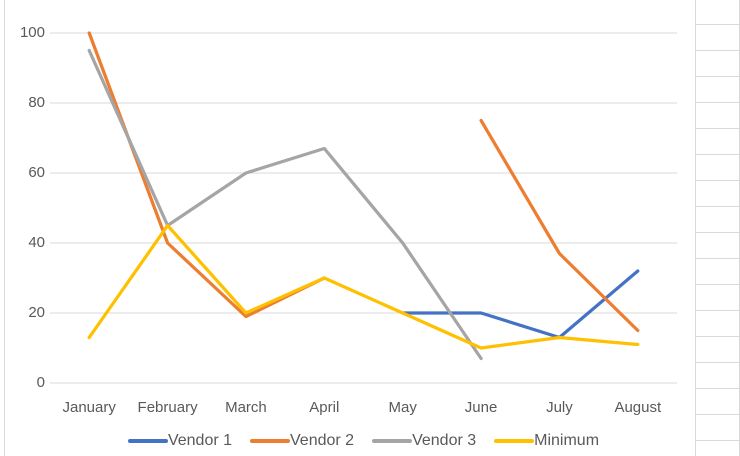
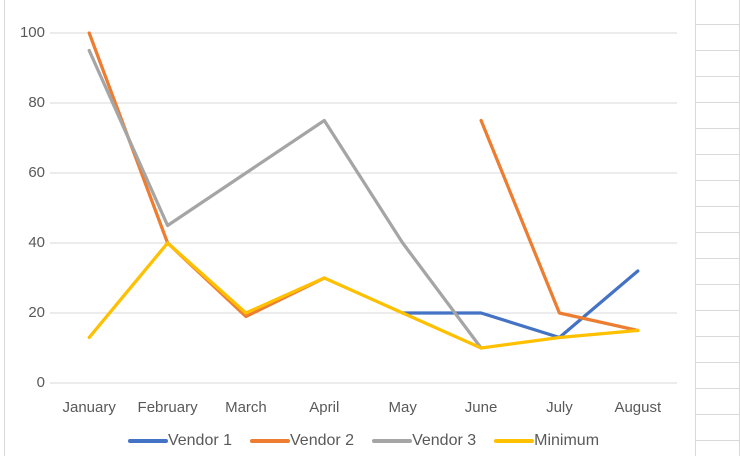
Minimum/February: 45 -> 40
Vendor 3/April: 67 -> 75
Vendor 3/June: 7 -> 10
Vendor 2/July: 37 -> 20
Minimum/August: 11 -> 15
